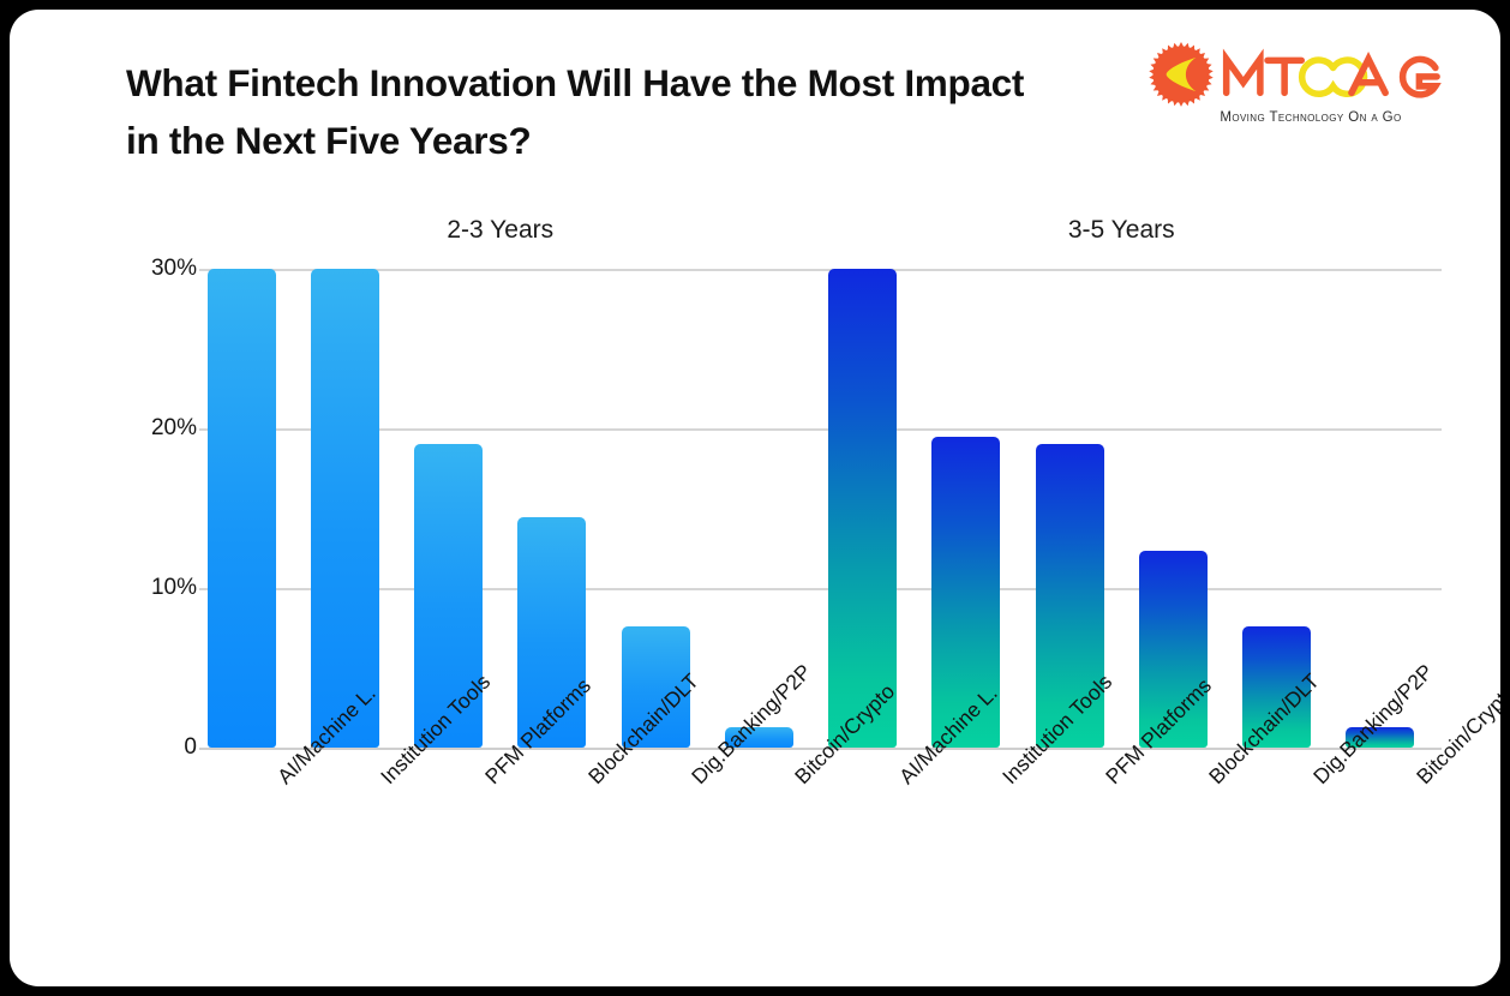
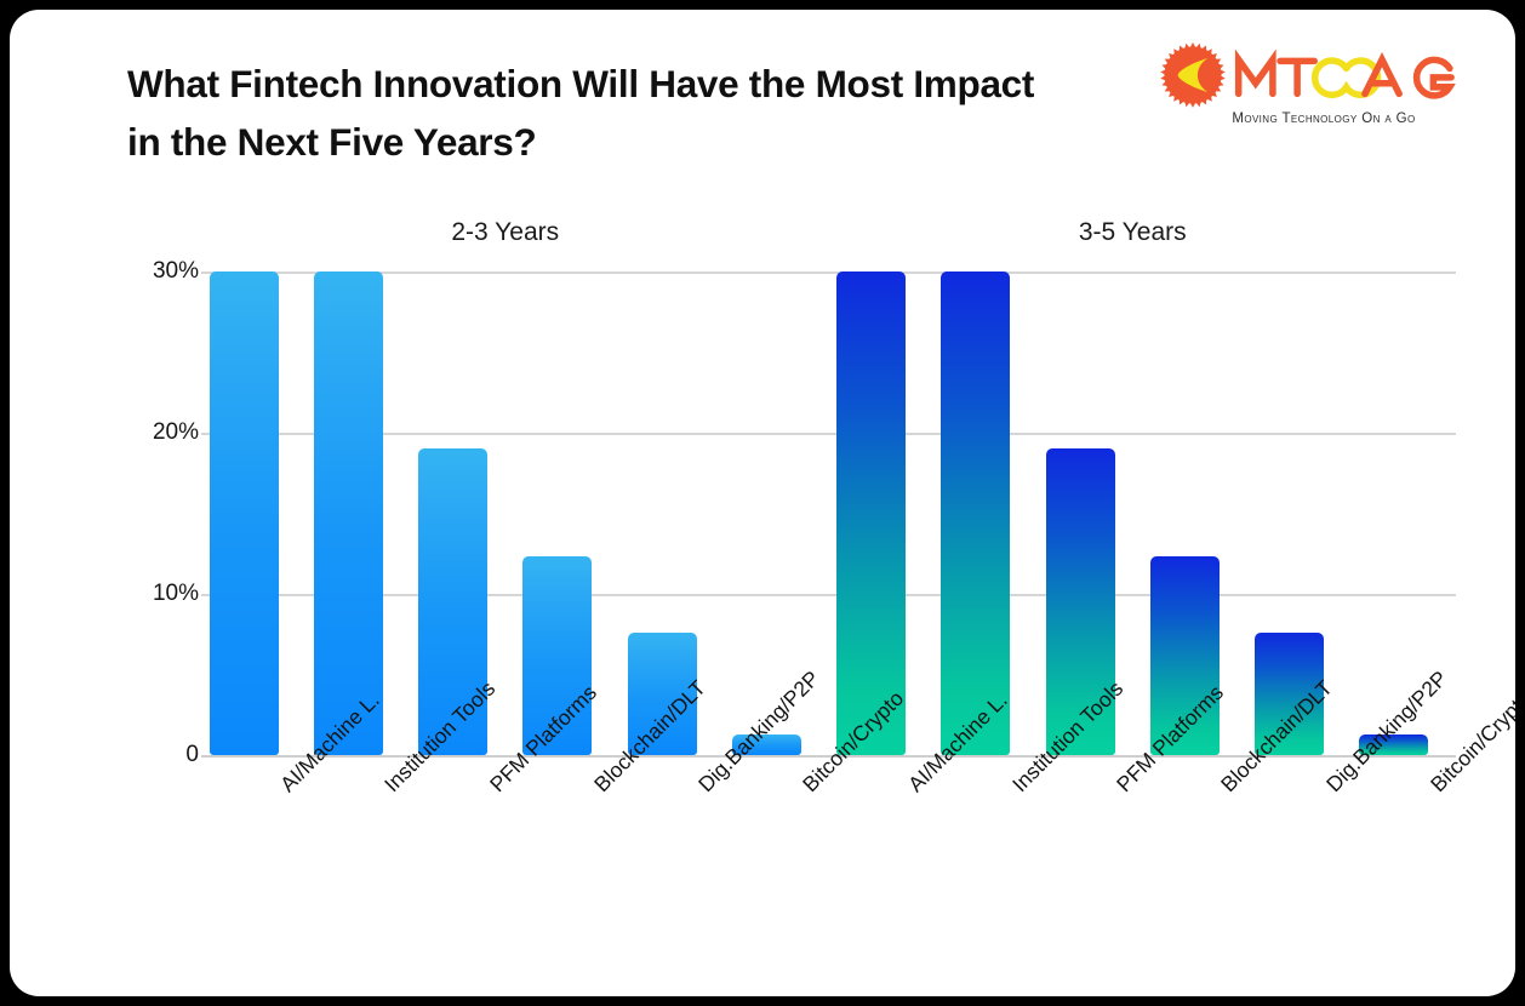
3-5 Years/Institution Tools: 19.5% -> 30.0%
2-3 Years/Blockchain/DLT: 14.4% -> 12.3%
